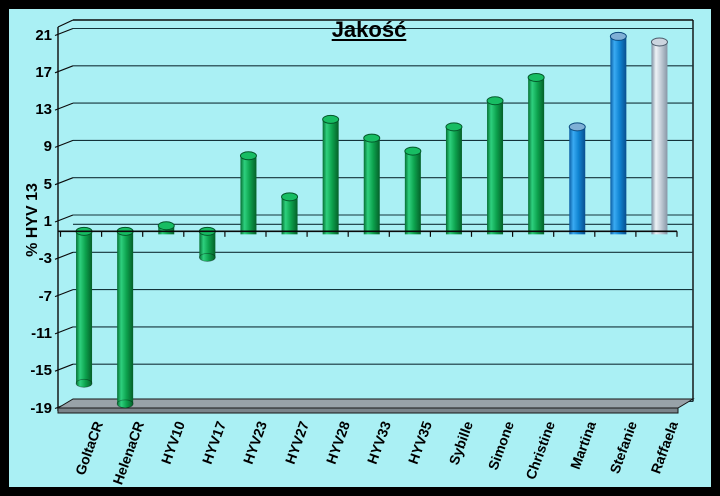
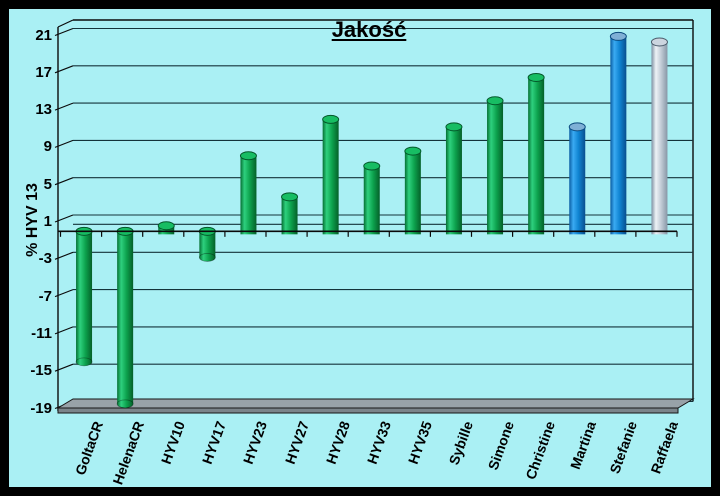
GoltaCR: -16 -> -14
HYV33: 10 -> 7
